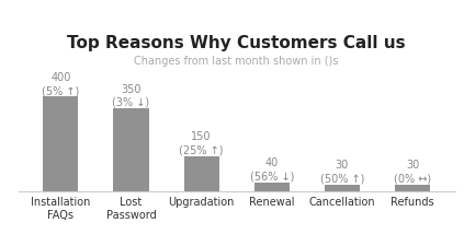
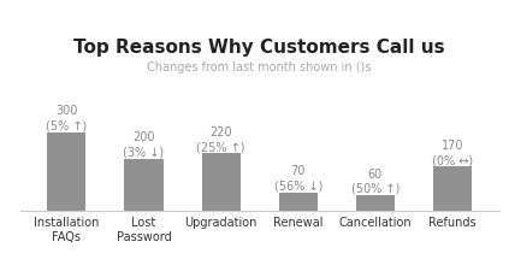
Installation FAQs: 400 -> 300
Lost Password: 350 -> 200
Upgradation: 150 -> 220
Renewal: 40 -> 70
Cancellation: 30 -> 60
Refunds: 30 -> 170
